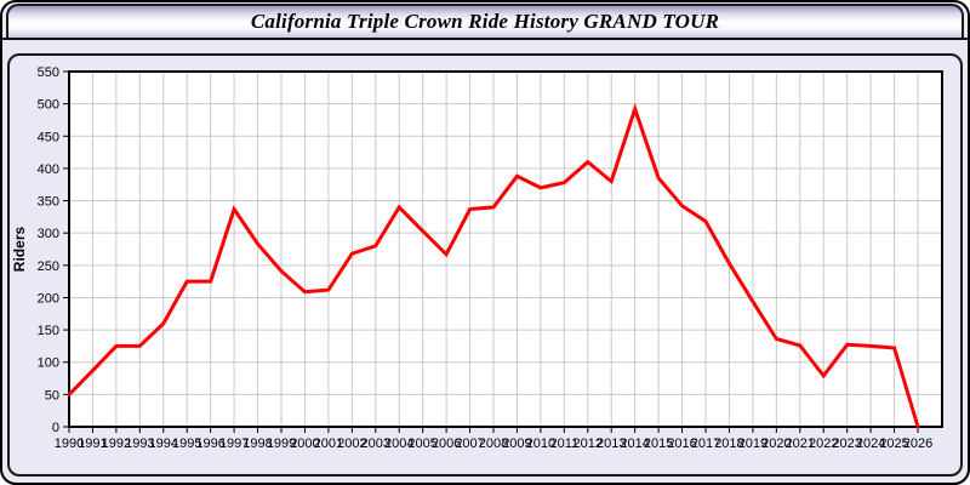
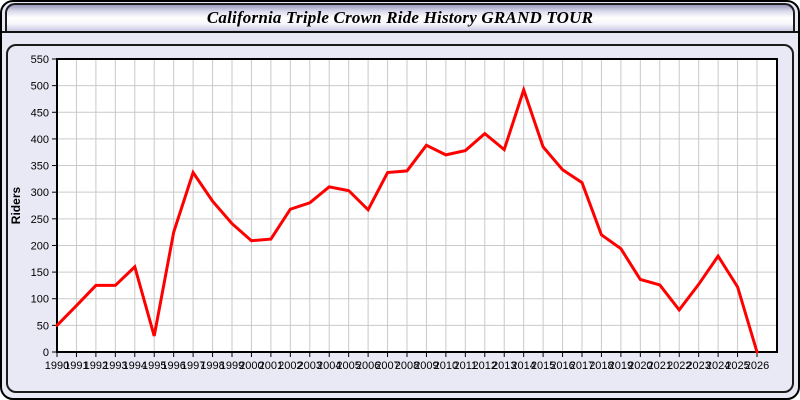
1995: 220 -> 30
2004: 340 -> 310
2018: 250 -> 220
2024: 120 -> 180
